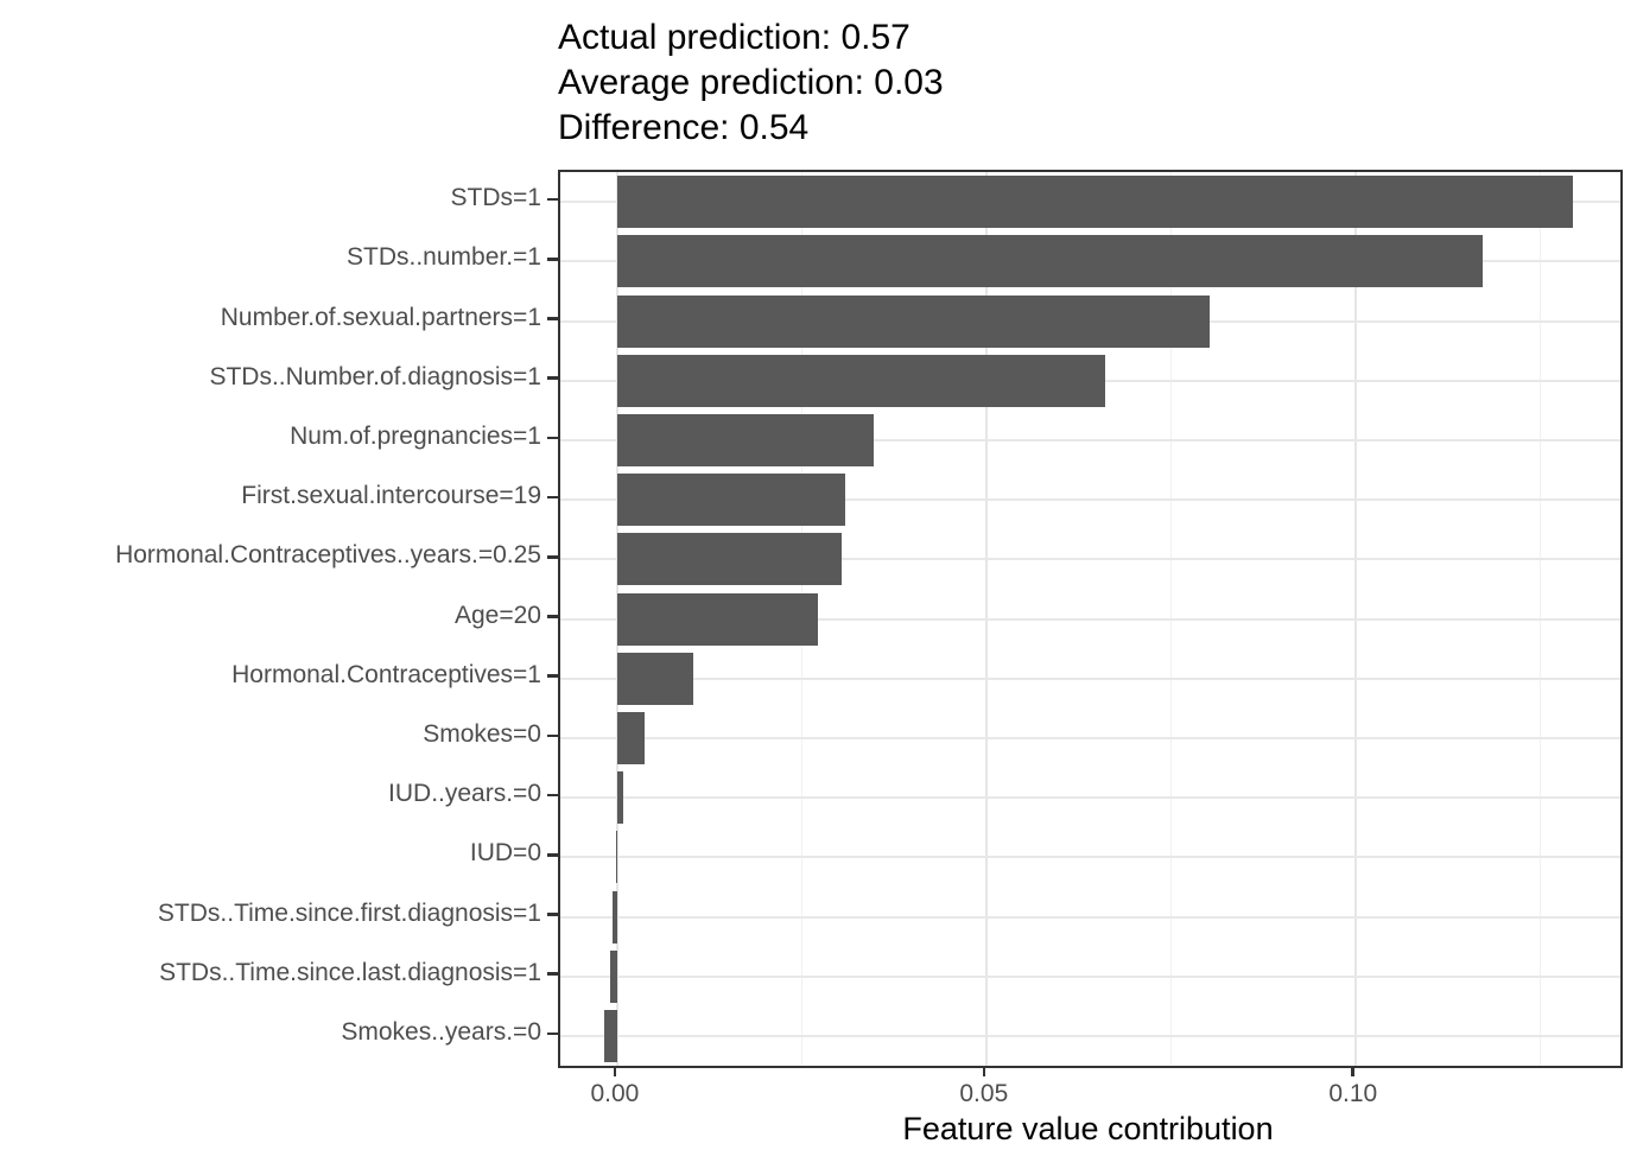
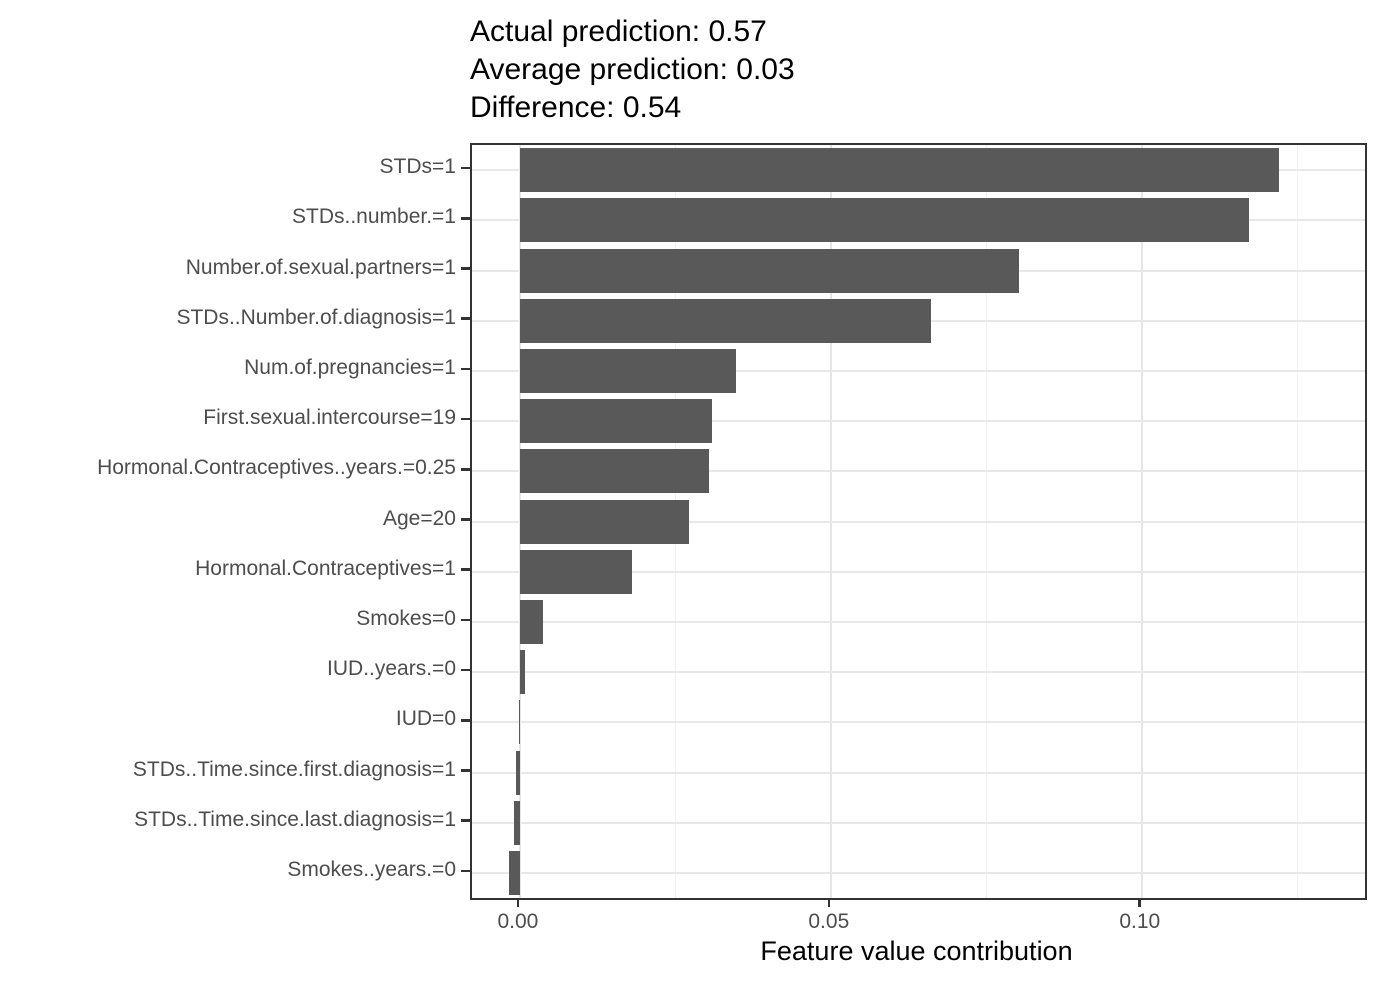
STDs=1: 0.130 -> 0.122
Hormonal.Contraceptives=1: 0.010 -> 0.018
